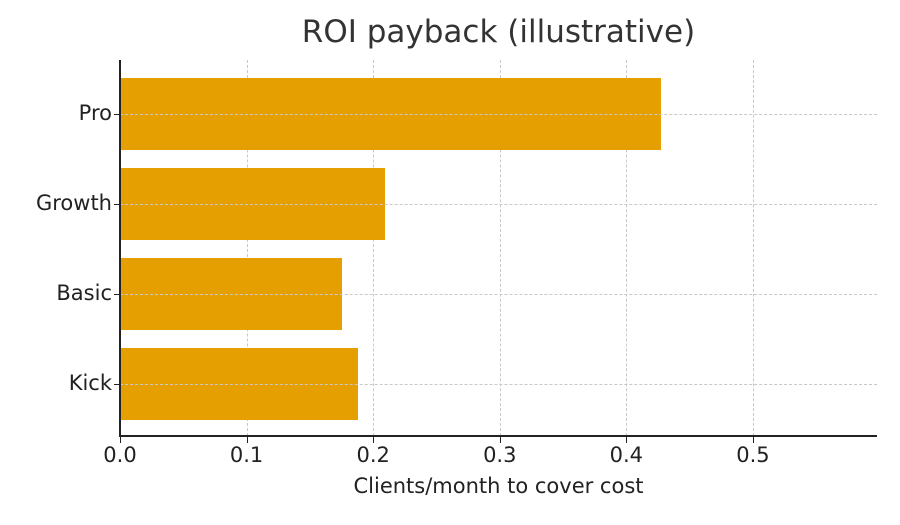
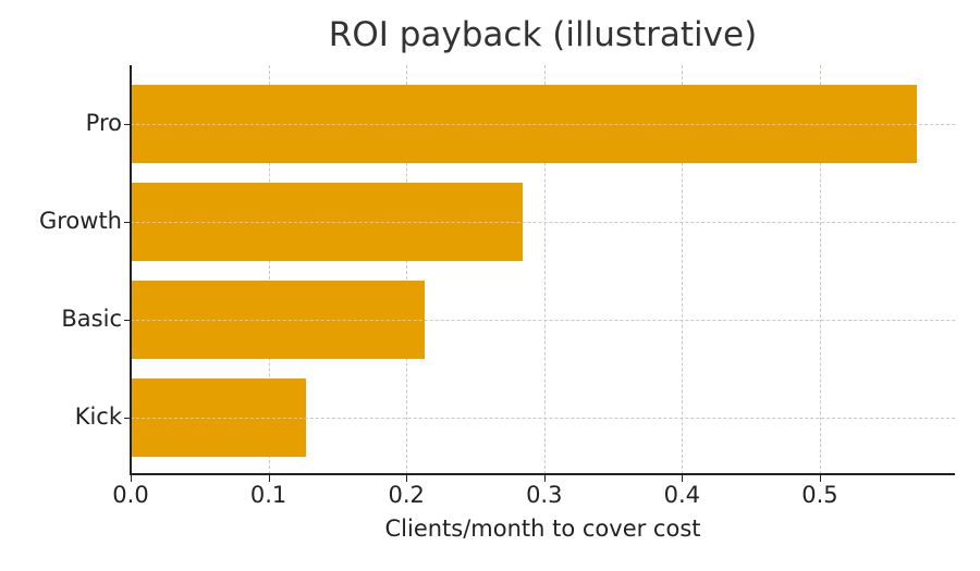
Pro: 0.427 -> 0.570
Growth: 0.209 -> 0.284
Basic: 0.175 -> 0.213
Kick: 0.188 -> 0.127
